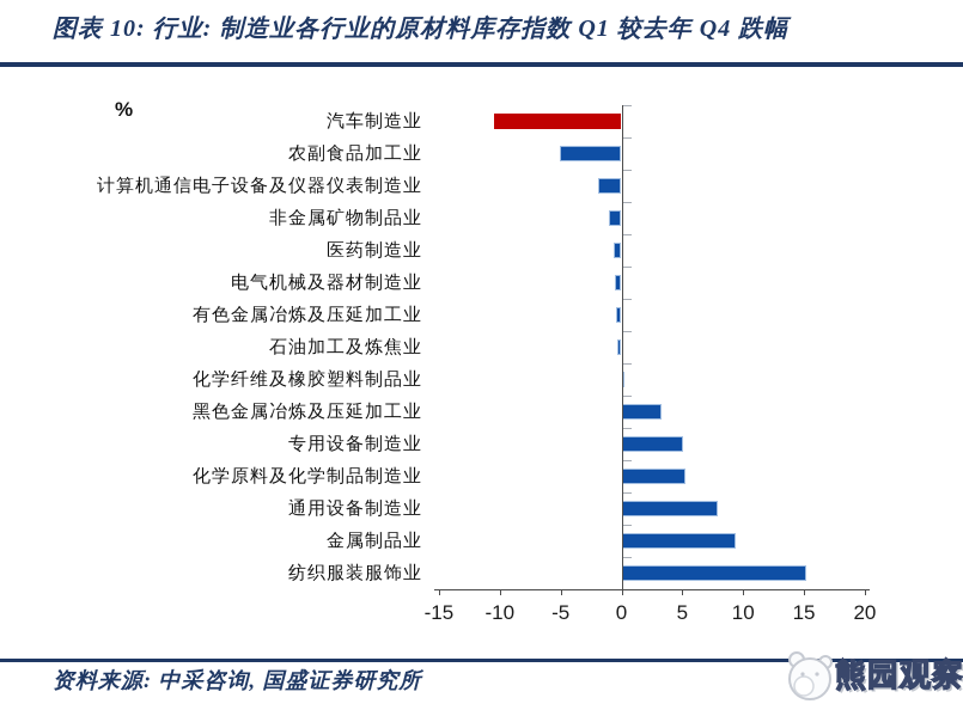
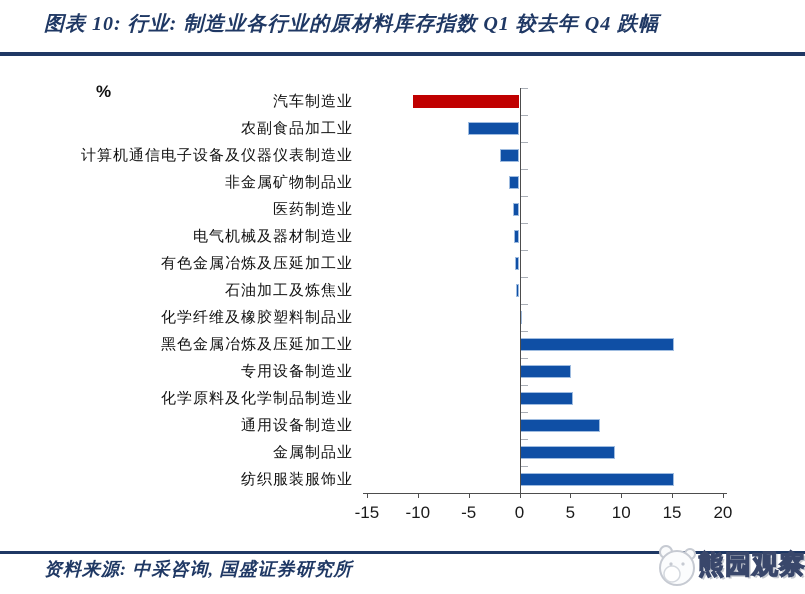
黑色金属冶炼及压延加工业: 3.3 -> 15.2
